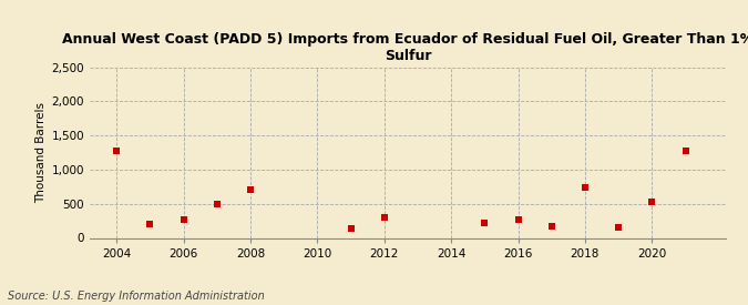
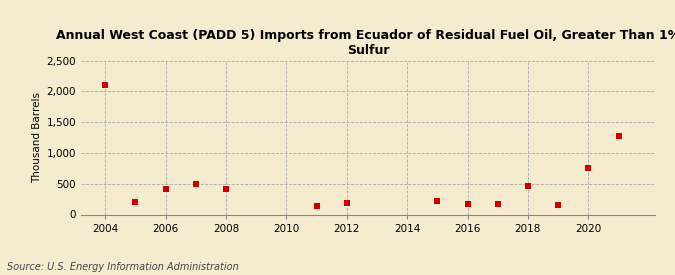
2004: 1,280 -> 2,110
2006: 260 -> 420
2008: 700 -> 420
2012: 300 -> 190
2016: 260 -> 170
2018: 740 -> 460
2020: 520 -> 760
